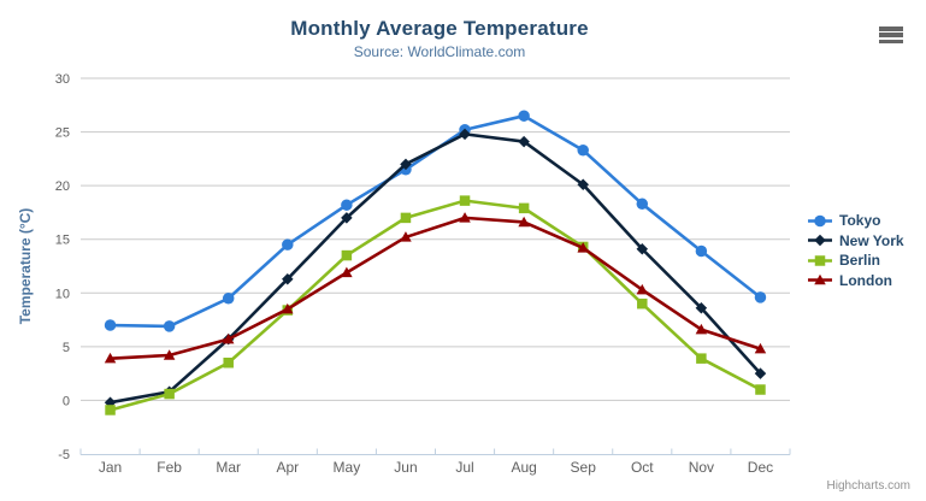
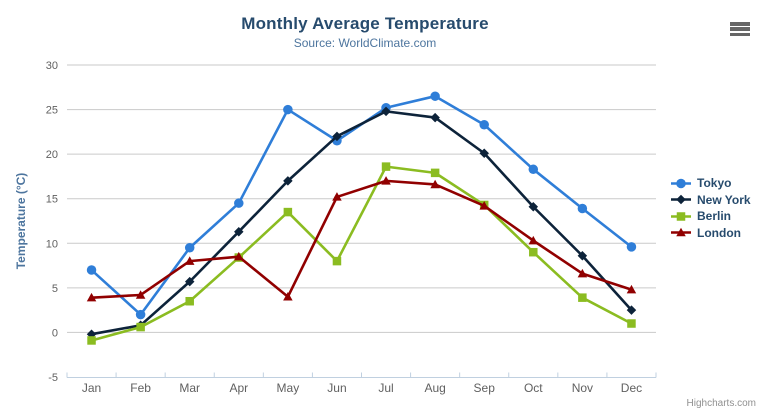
Tokyo/Feb: 7 -> 2
London/Mar: 6 -> 8
Tokyo/May: 18 -> 25
London/May: 12 -> 4
Berlin/Jun: 17 -> 8
